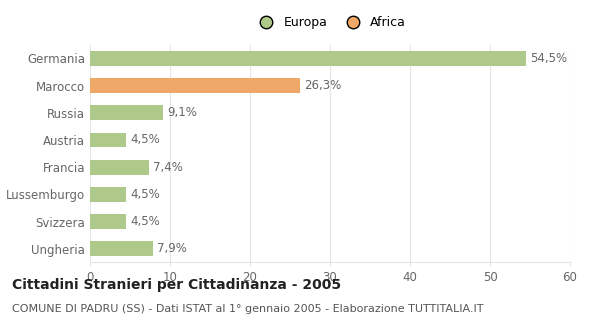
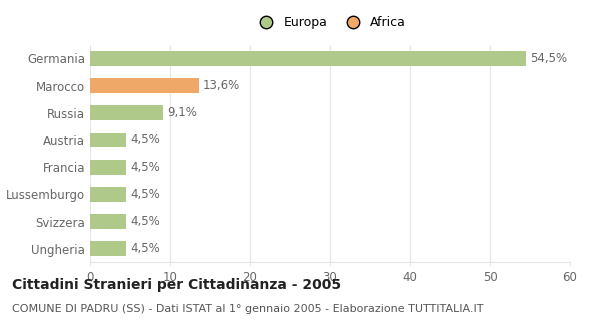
Marocco: 26,3% -> 13,6%
Francia: 7,4% -> 4,5%
Ungheria: 7,9% -> 4,5%
